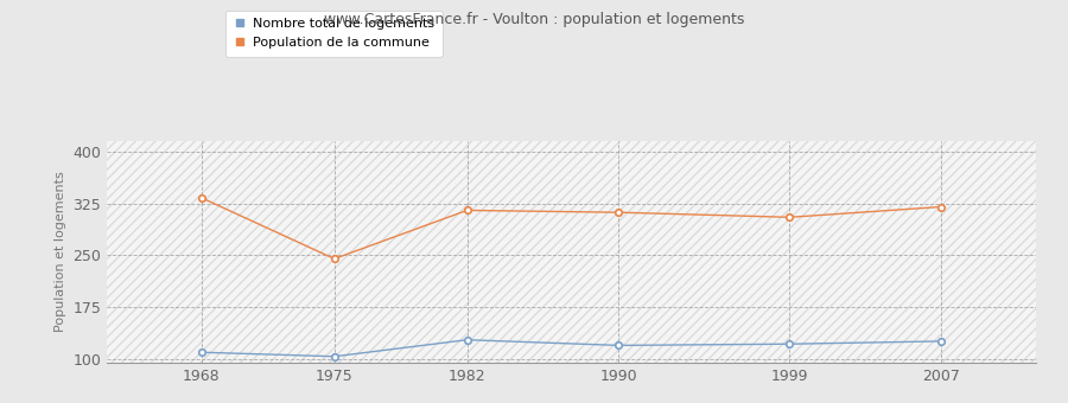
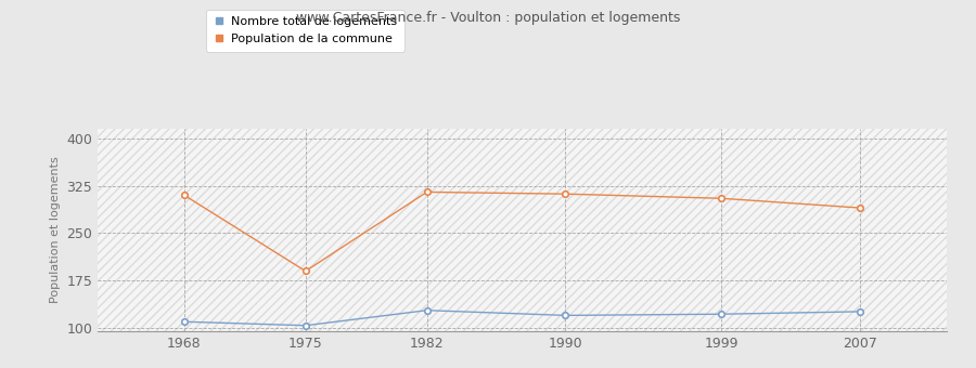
Population de la commune/1968: 333 -> 310
Population de la commune/1975: 245 -> 190
Population de la commune/2007: 320 -> 290
